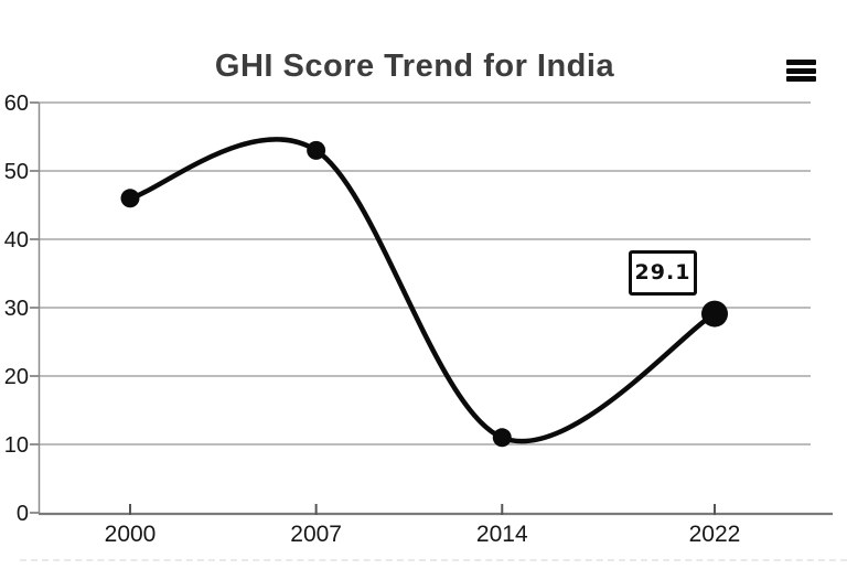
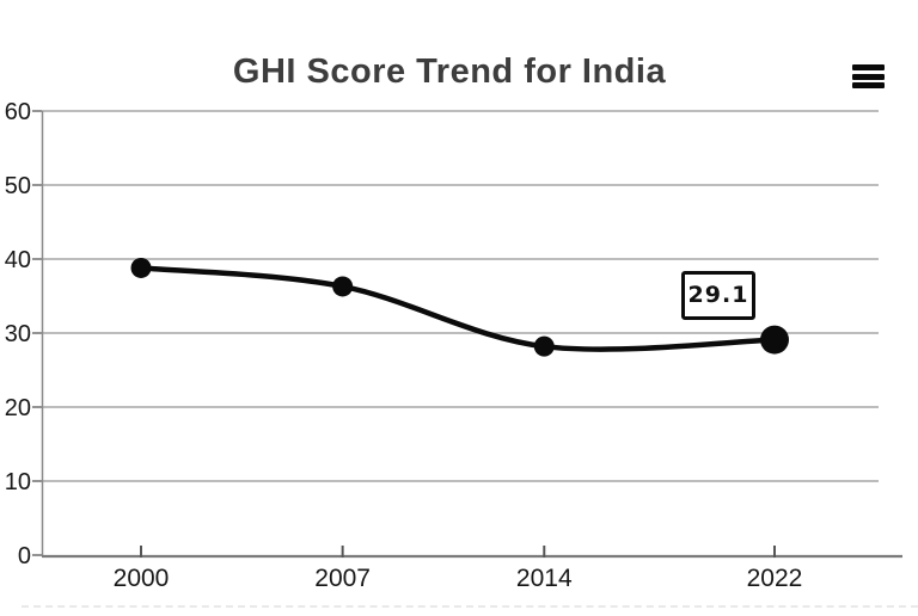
2000: 46 -> 39
2007: 53 -> 36
2014: 11 -> 28
